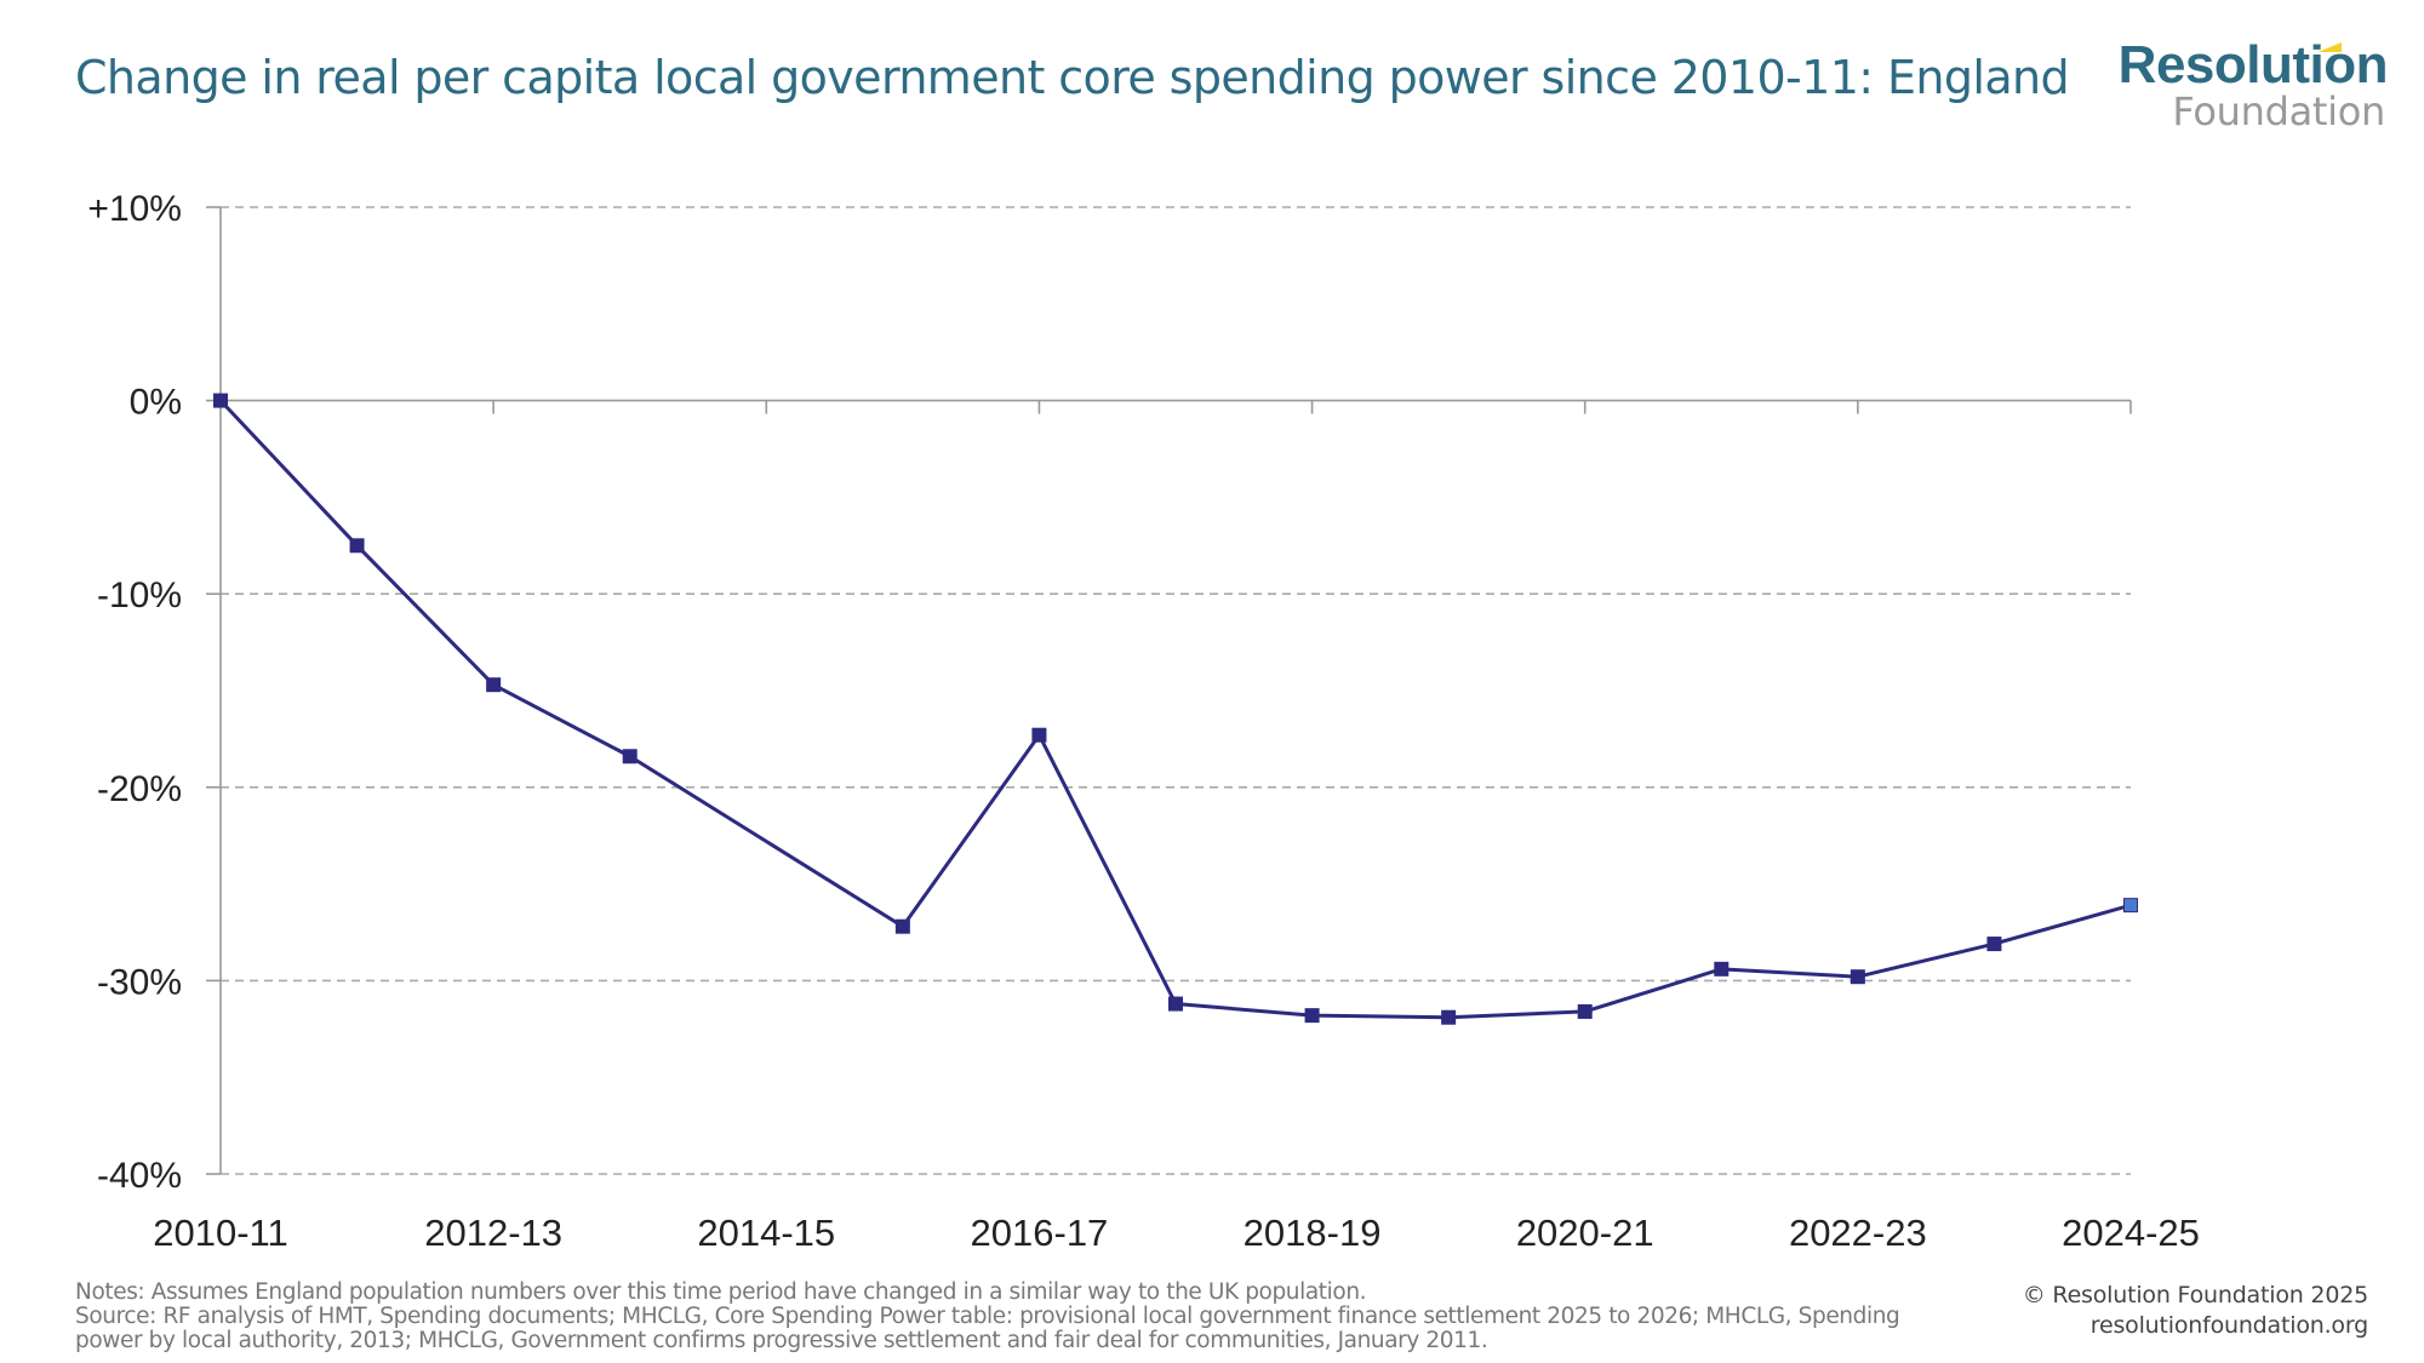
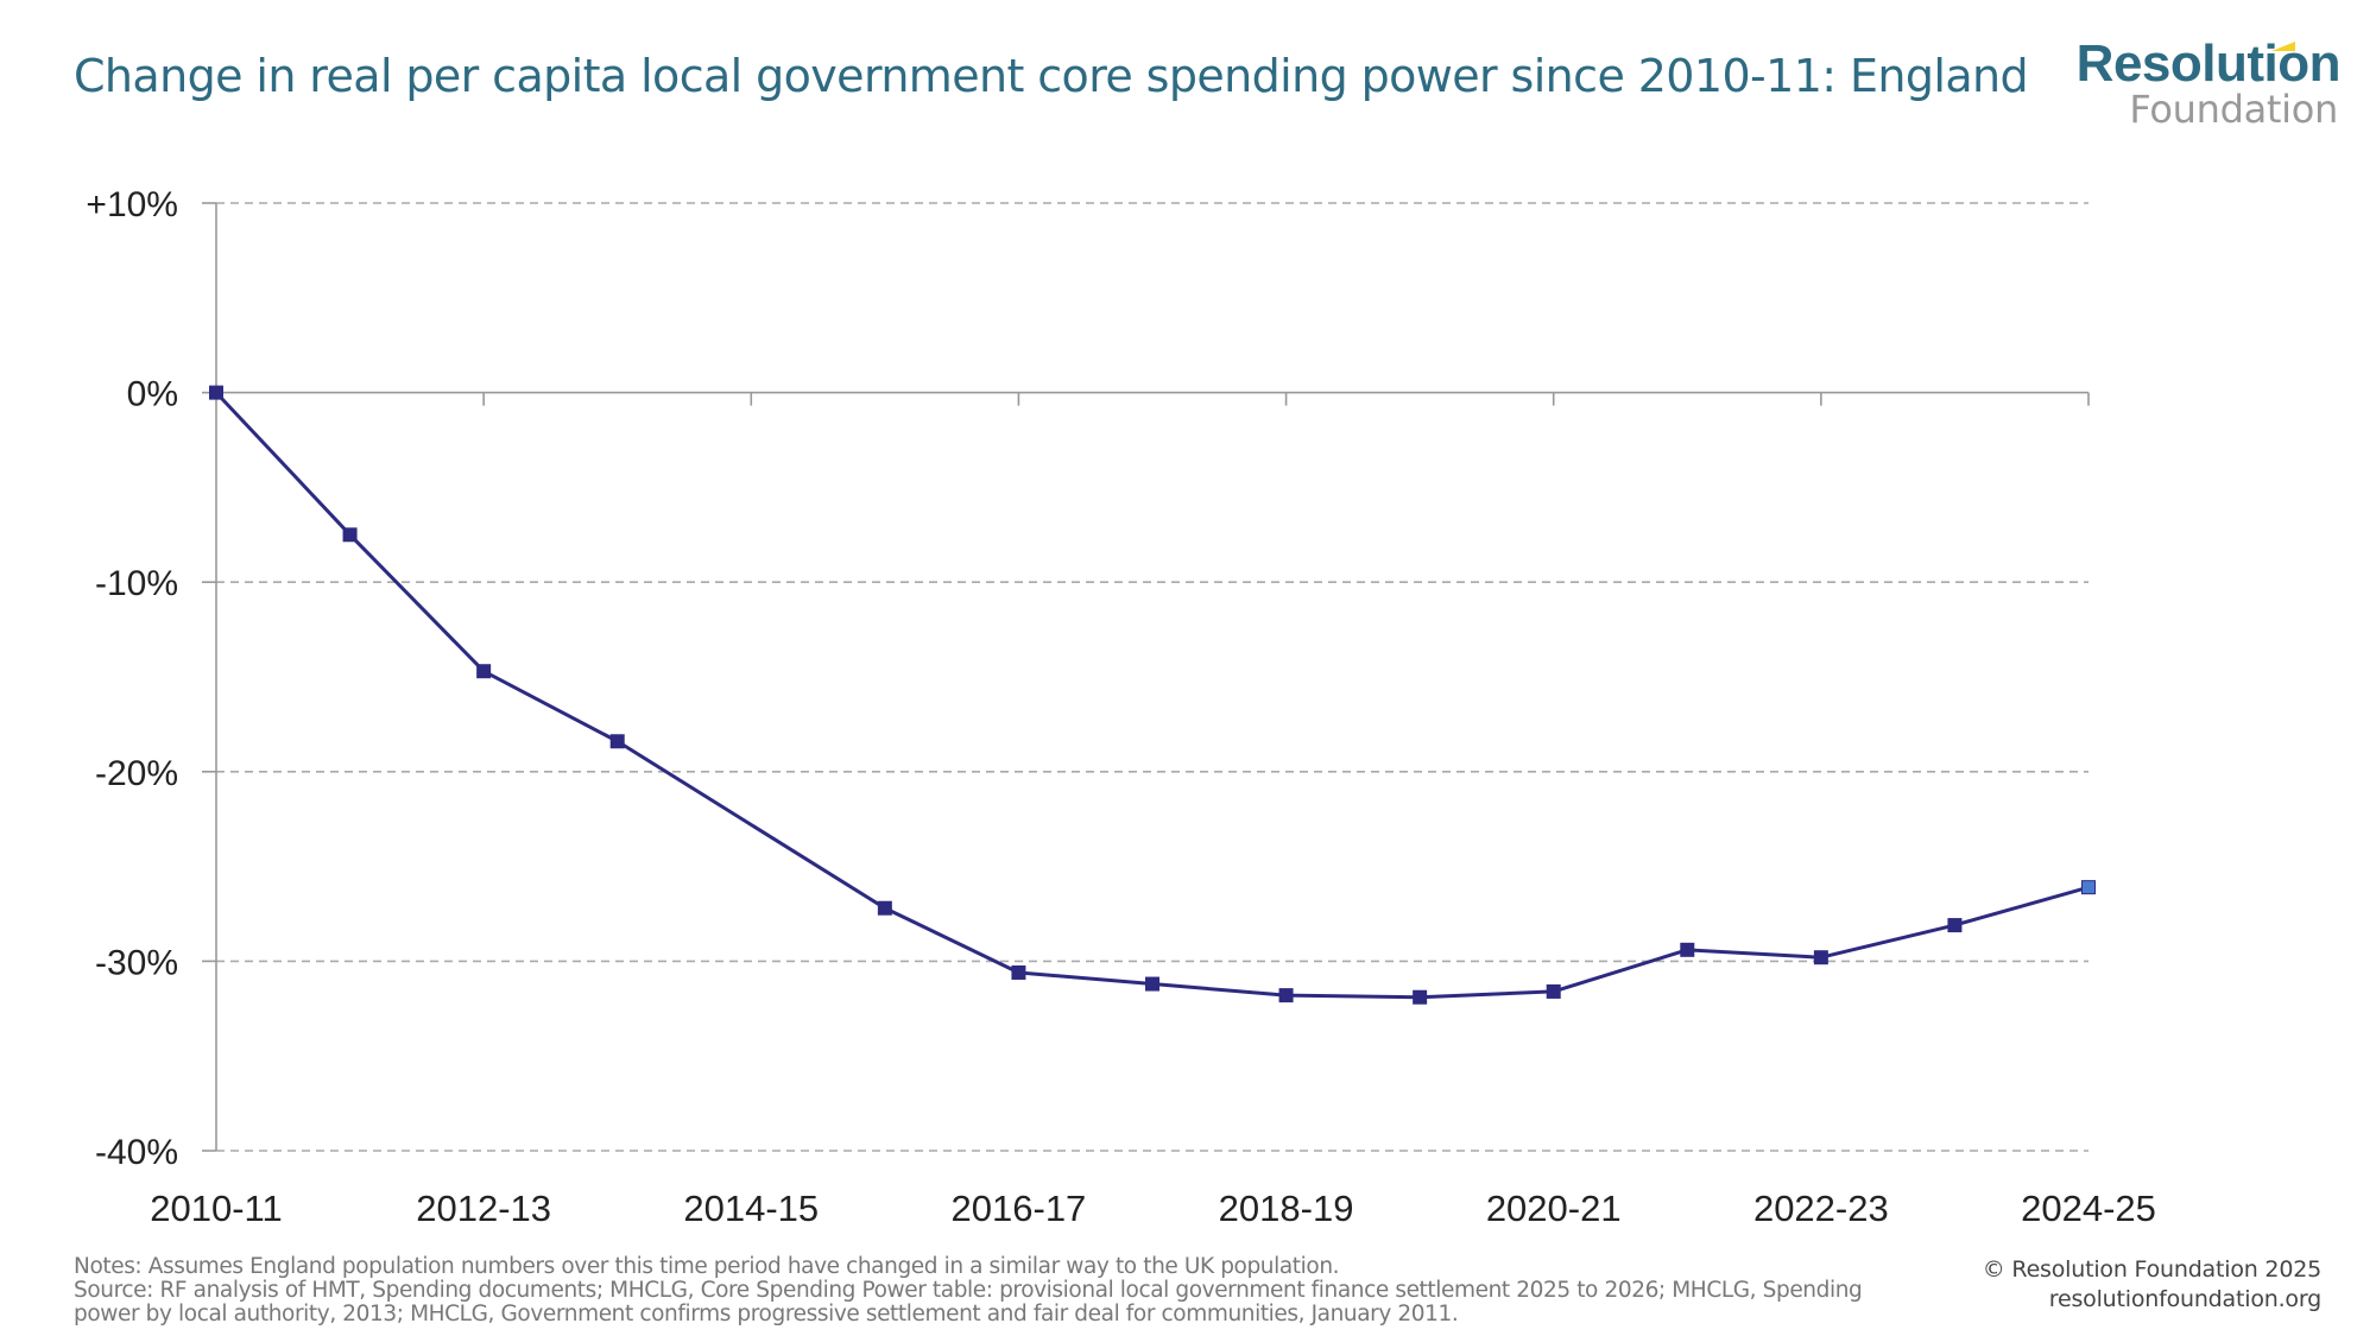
2016-17: -17.3% -> -30.6%
